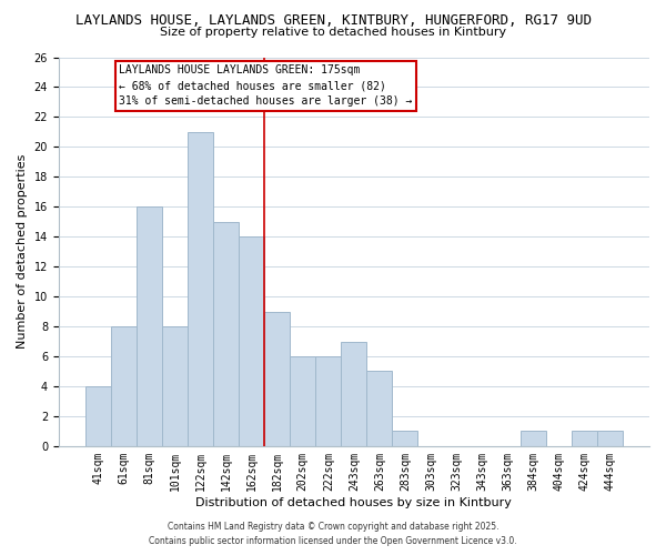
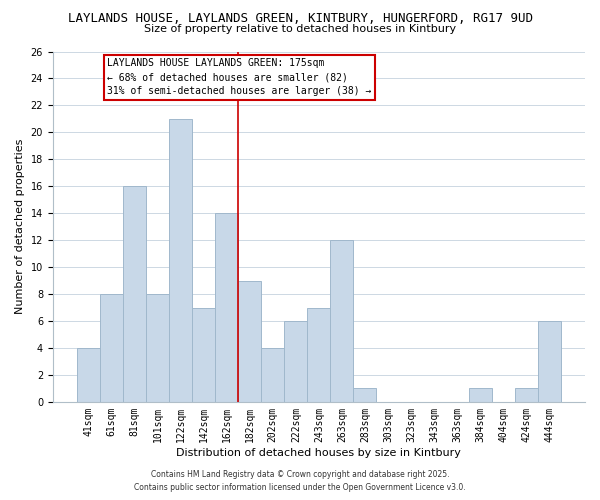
142sqm: 15 -> 7
202sqm: 6 -> 4
263sqm: 5 -> 12
444sqm: 1 -> 6
